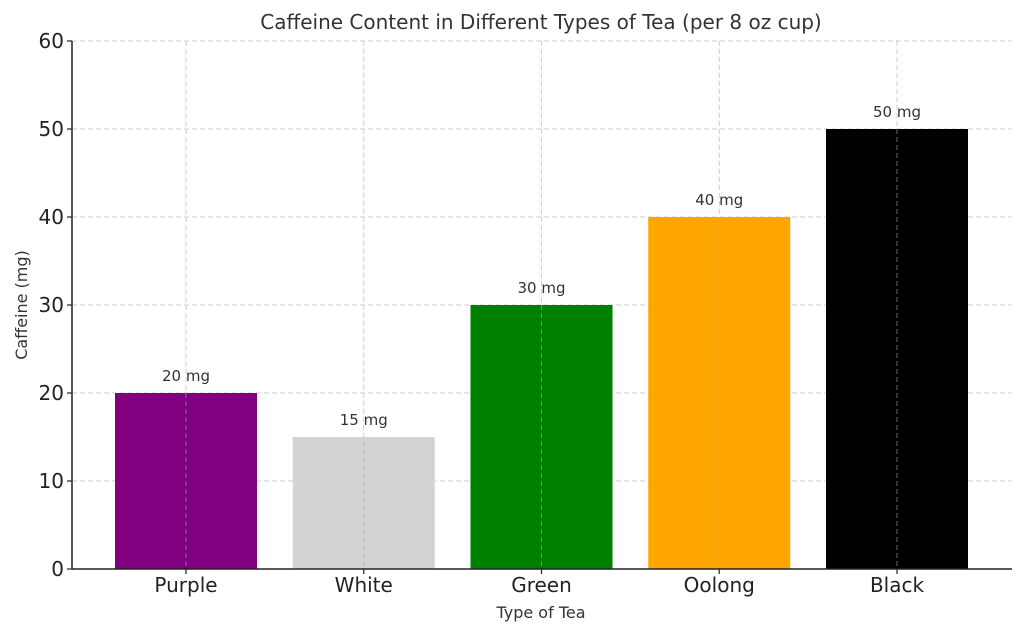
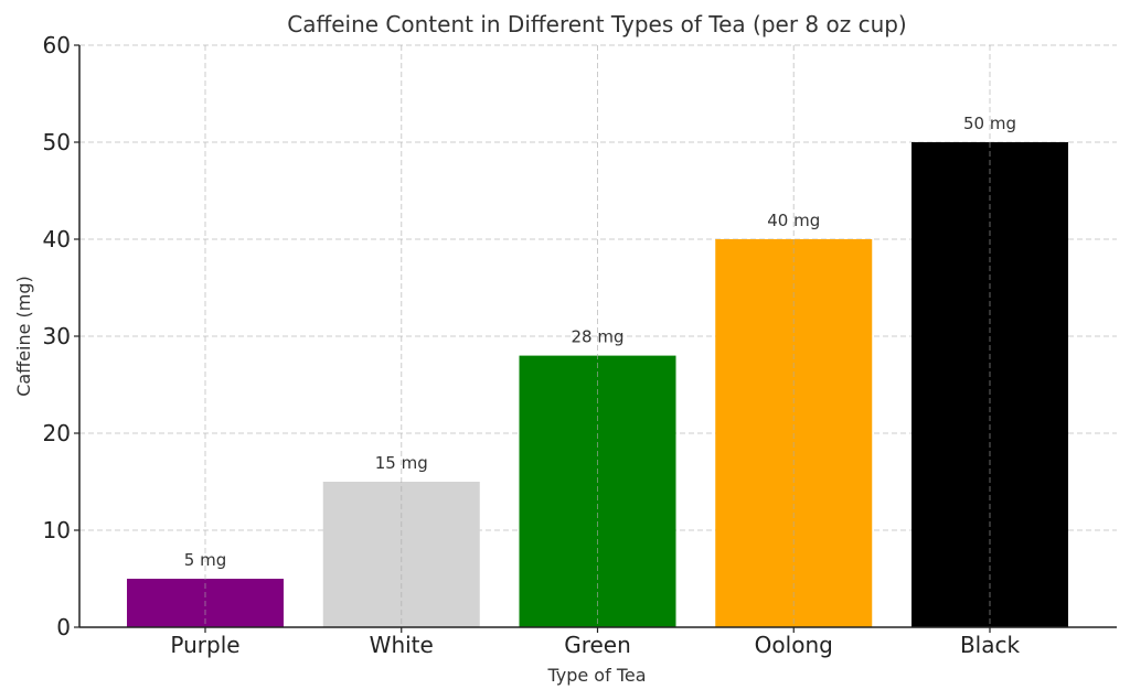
Purple: 20 -> 5
Green: 30 -> 28
